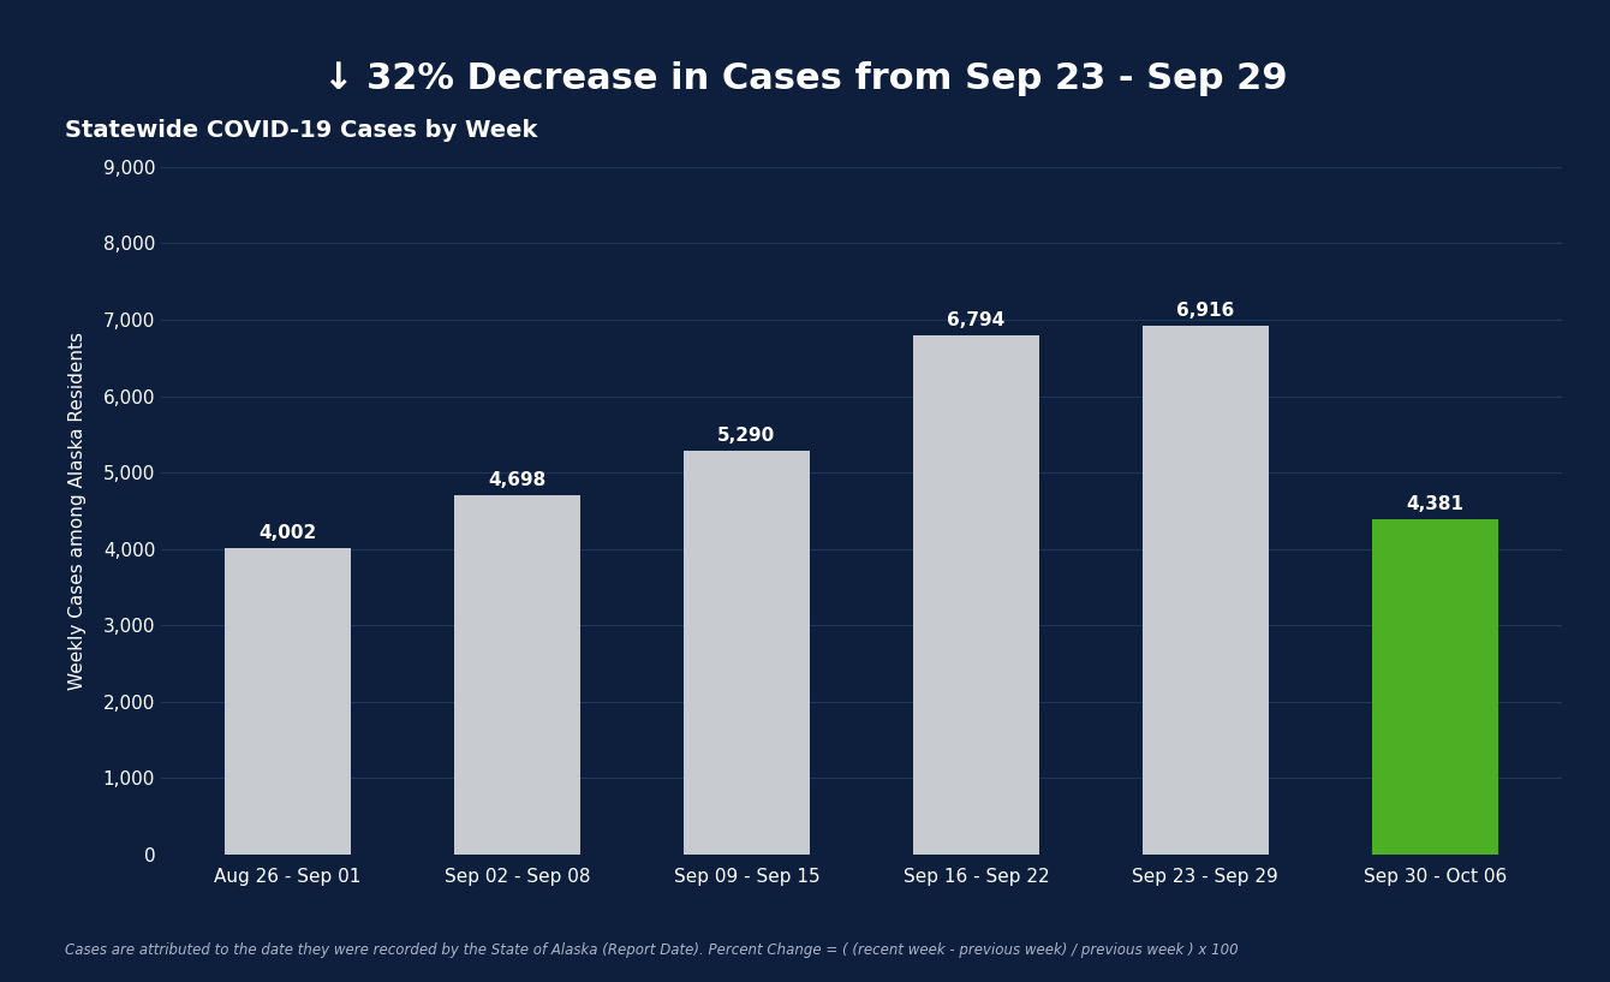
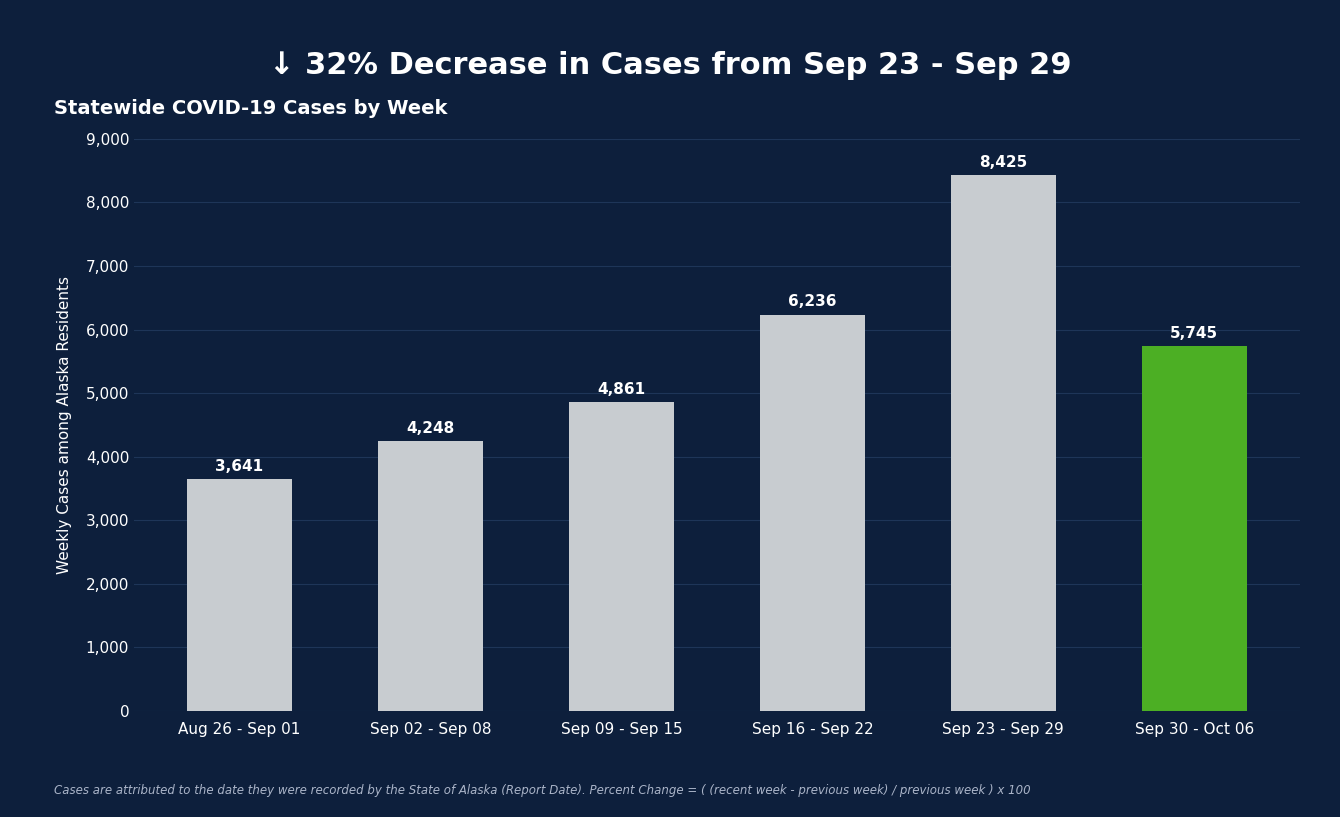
Aug 26 - Sep 01: 4,002 -> 3,641
Sep 02 - Sep 08: 4,698 -> 4,248
Sep 09 - Sep 15: 5,290 -> 4,861
Sep 16 - Sep 22: 6,794 -> 6,236
Sep 23 - Sep 29: 6,916 -> 8,425
Sep 30 - Oct 06: 4,381 -> 5,745
